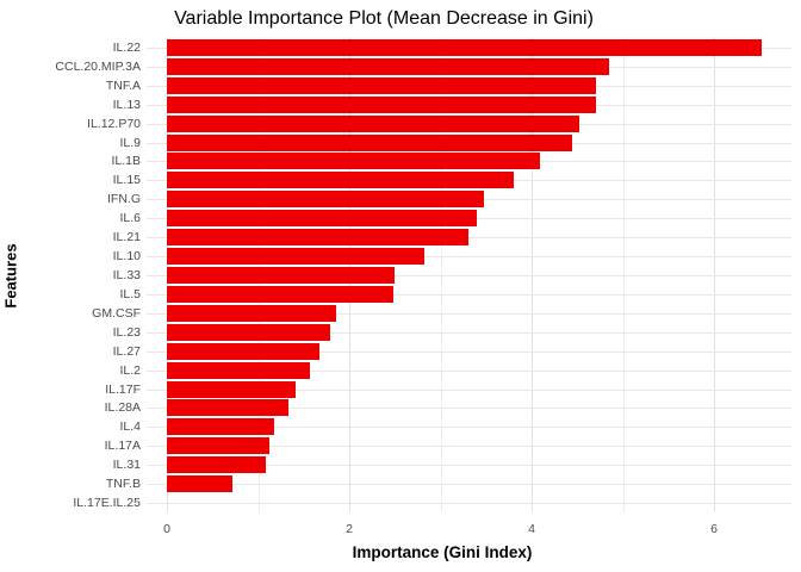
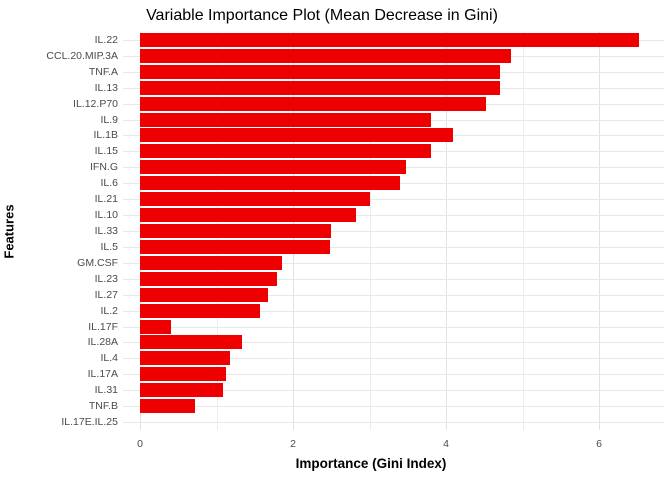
IL.9: 4.4 -> 3.8
IL.21: 3.3 -> 3.0
IL.17F: 1.4 -> 0.4
